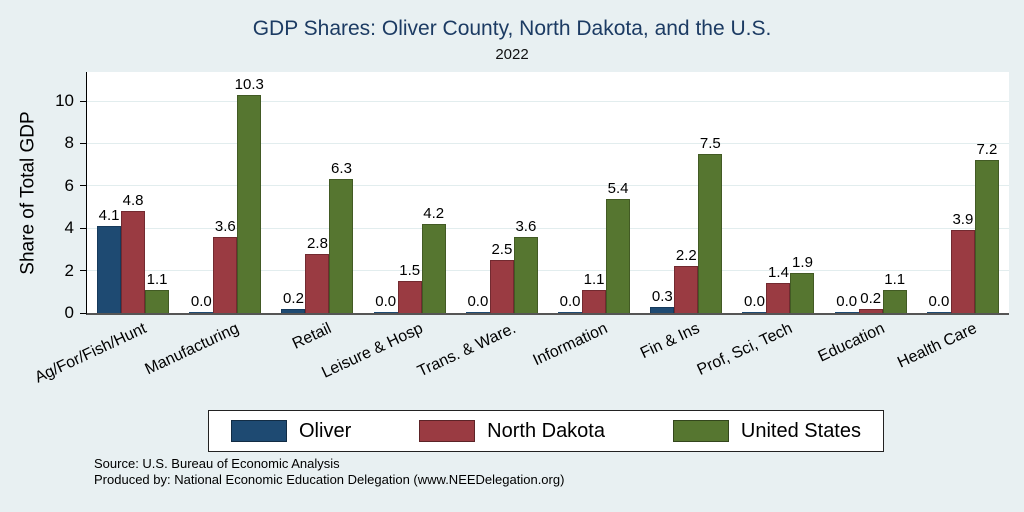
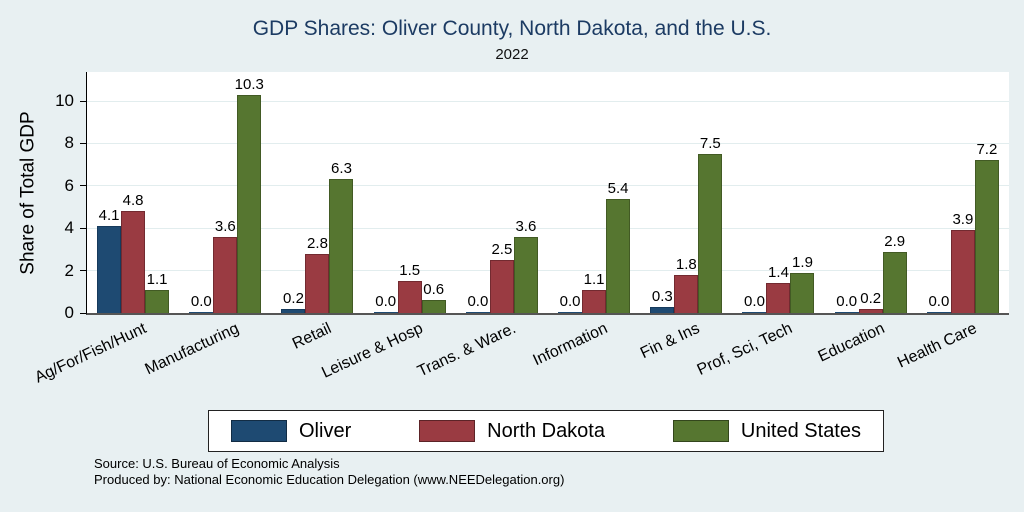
United States/Leisure & Hosp: 4.2 -> 0.6
North Dakota/Fin & Ins: 2.2 -> 1.8
United States/Education: 1.1 -> 2.9
